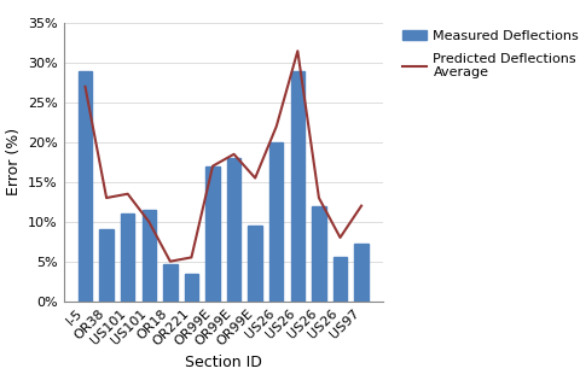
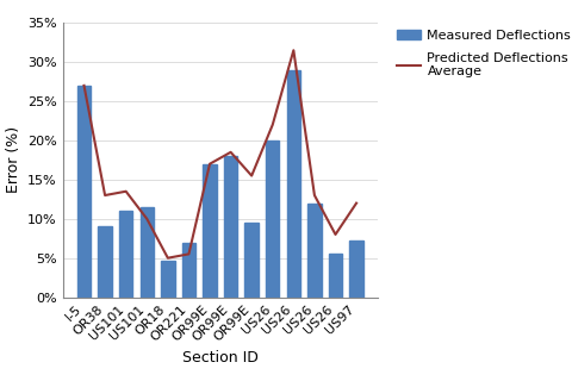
Measured Deflections/I-5: 29.0% -> 27.0%
Measured Deflections/OR221: 3.5% -> 7.0%
